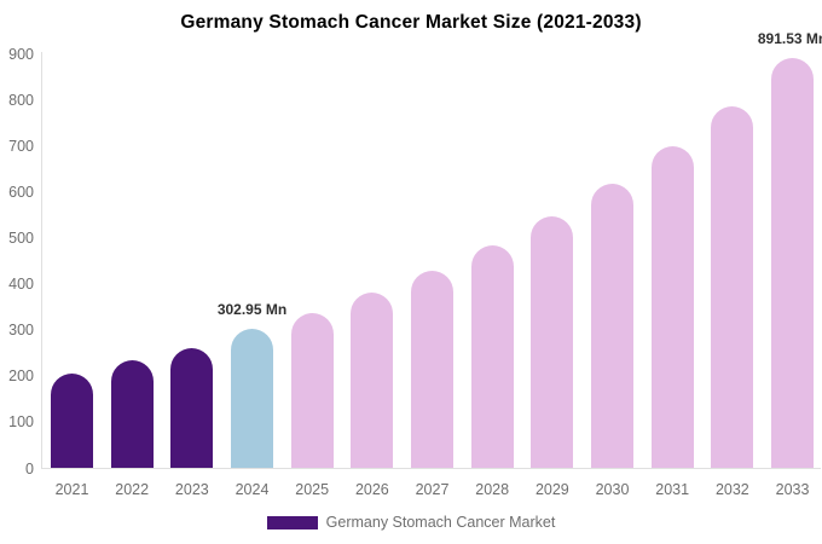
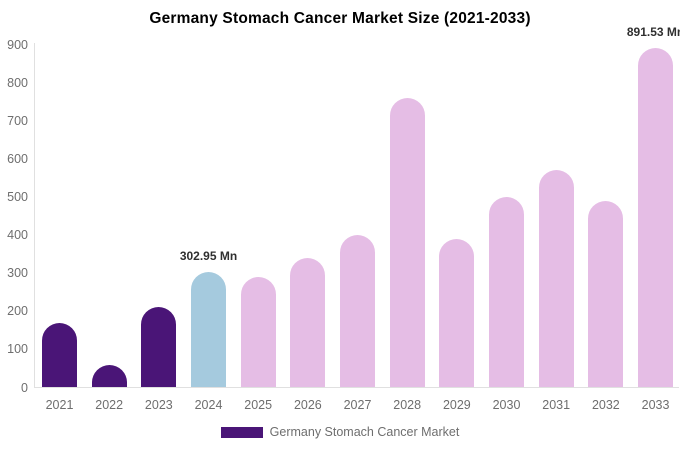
2021: 210 -> 170
2022: 240 -> 60
2023: 260 -> 210
2025: 340 -> 290
2026: 380 -> 340
2027: 430 -> 400
2028: 480 -> 760
2029: 550 -> 390
2030: 620 -> 500
2031: 700 -> 570
2032: 790 -> 490
